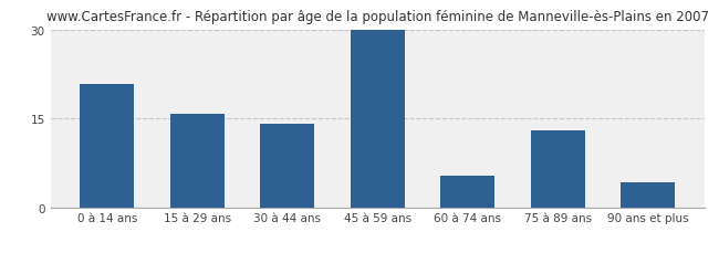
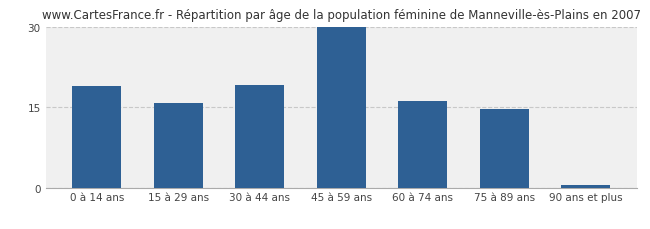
0 à 14 ans: 20.8 -> 19.0
30 à 44 ans: 14.0 -> 19.2
60 à 74 ans: 5.4 -> 16.2
75 à 89 ans: 13.0 -> 14.7
90 ans et plus: 4.2 -> 0.5
